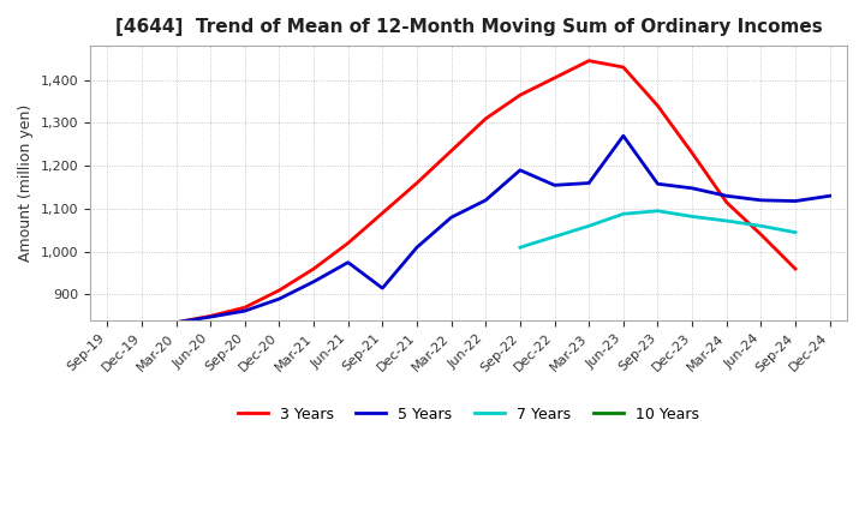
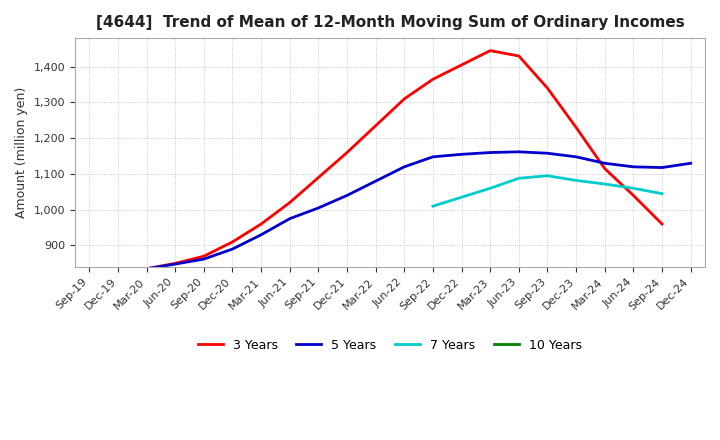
5 Years/Sep-21: 915 -> 1,005
5 Years/Dec-21: 1,010 -> 1,040
5 Years/Sep-22: 1,190 -> 1,148
5 Years/Jun-23: 1,270 -> 1,162
